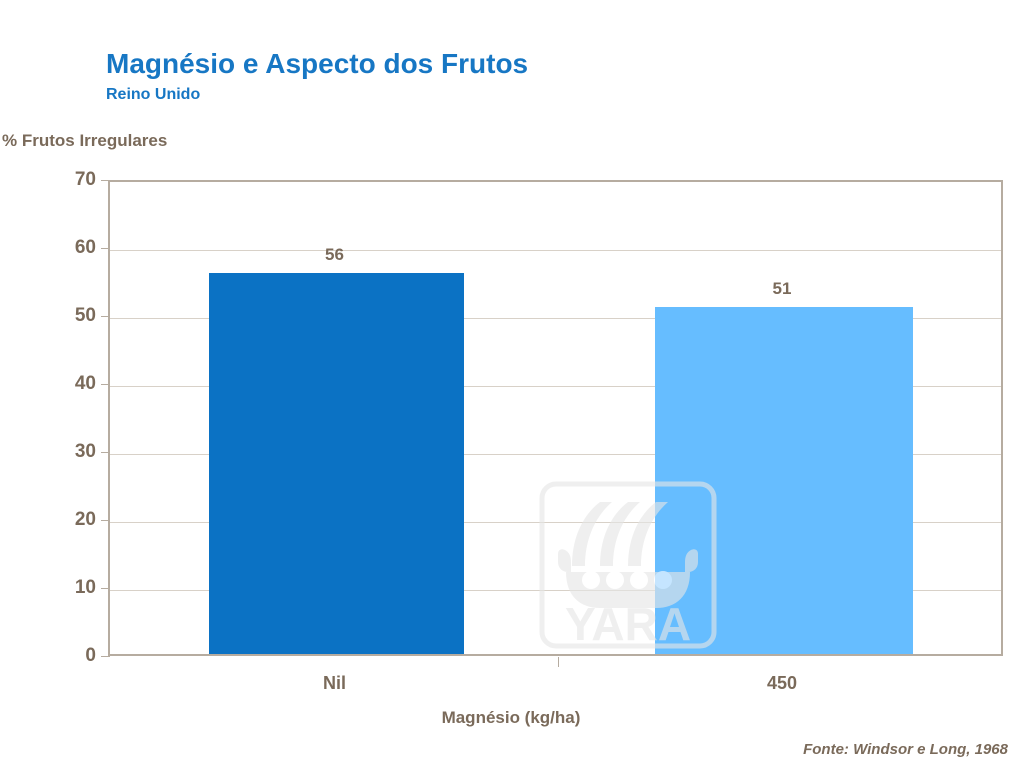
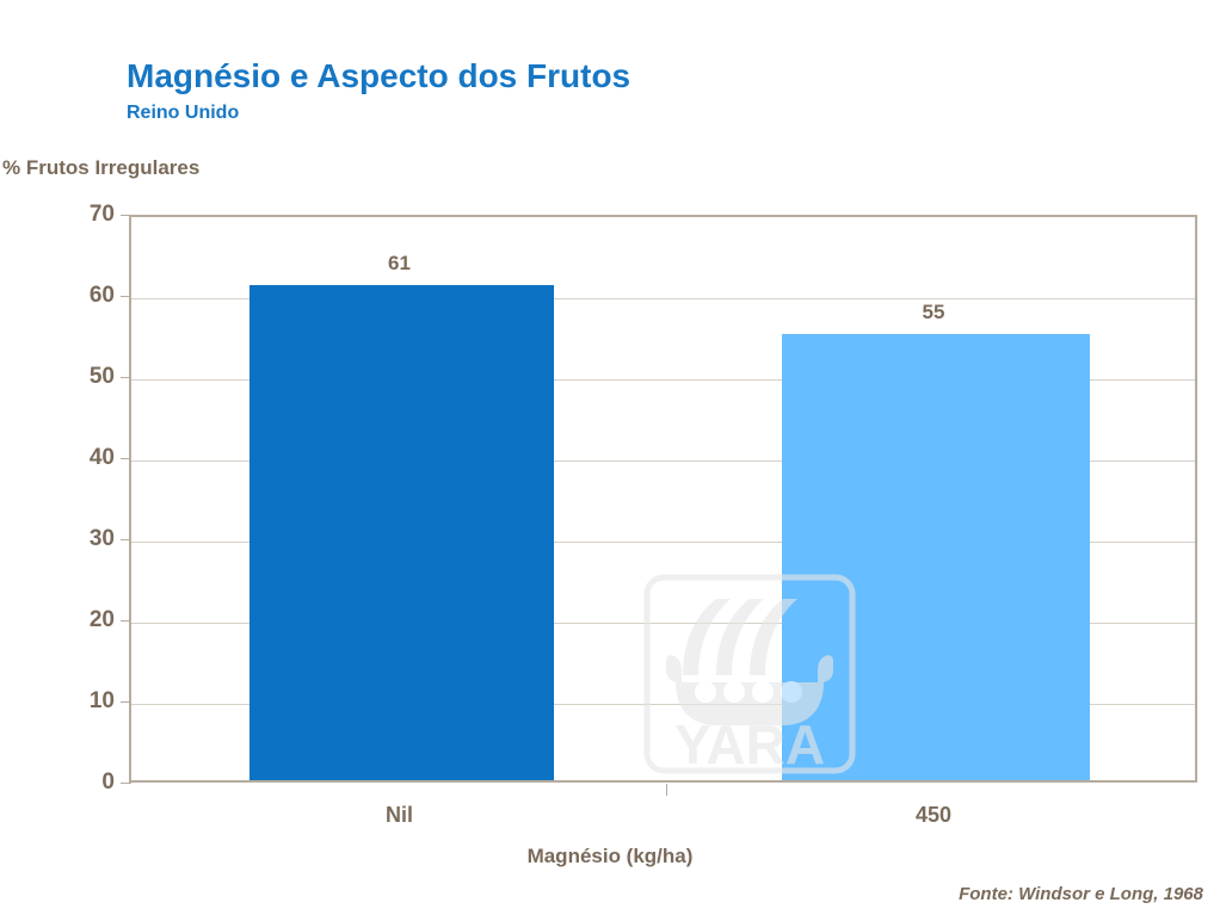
Nil: 56 -> 61
450: 51 -> 55
